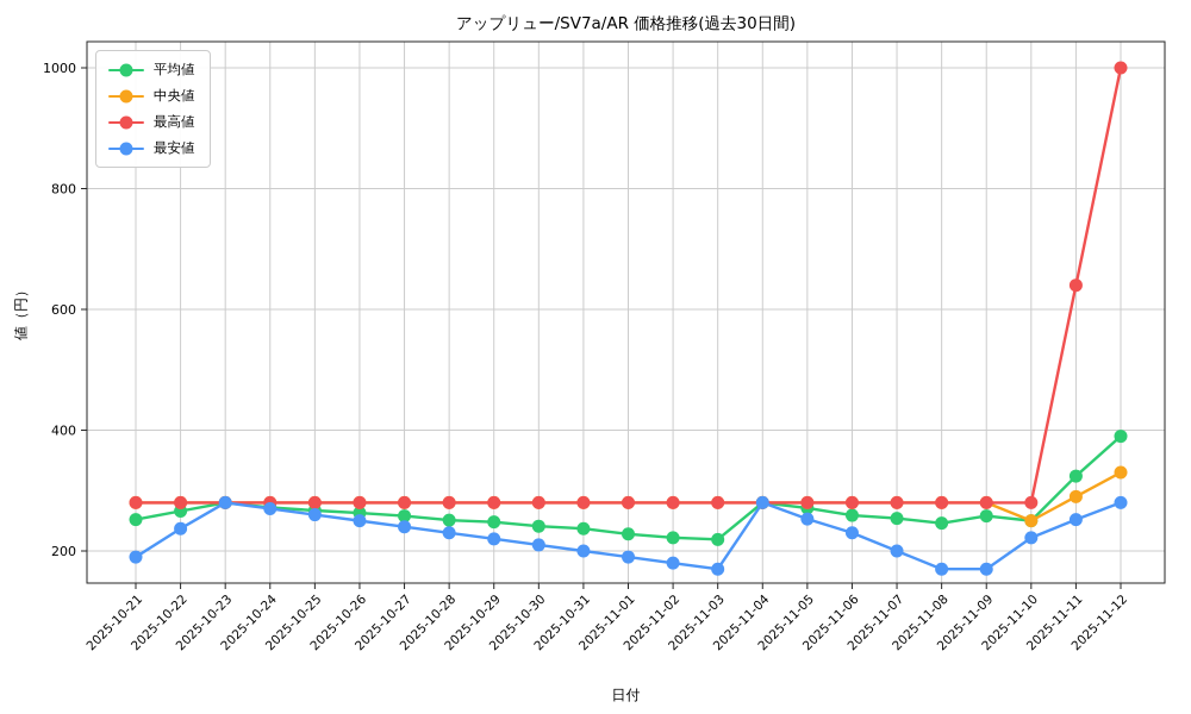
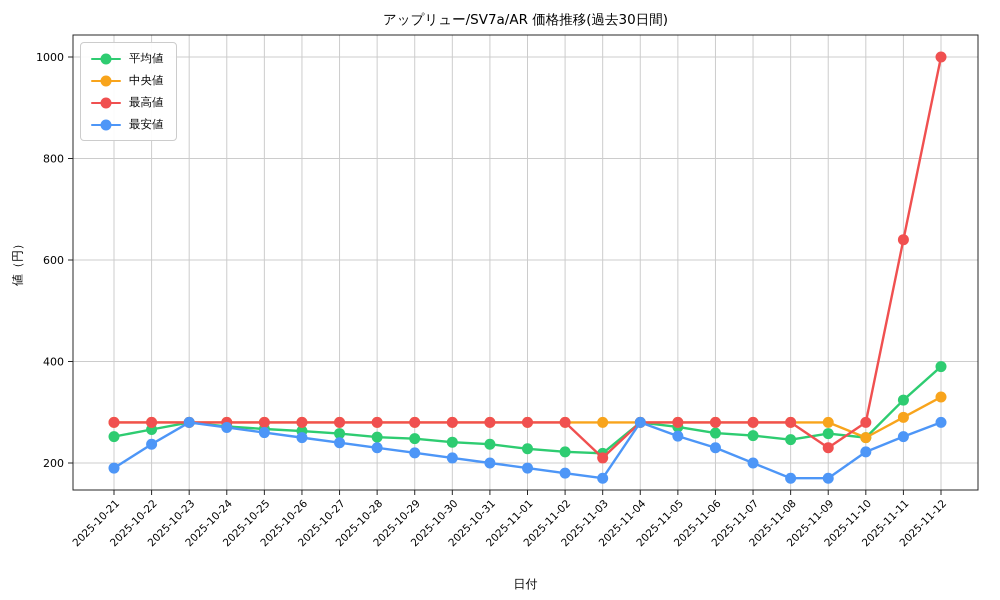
最高値/2025-11-03: 280 -> 210
最高値/2025-11-09: 280 -> 230
